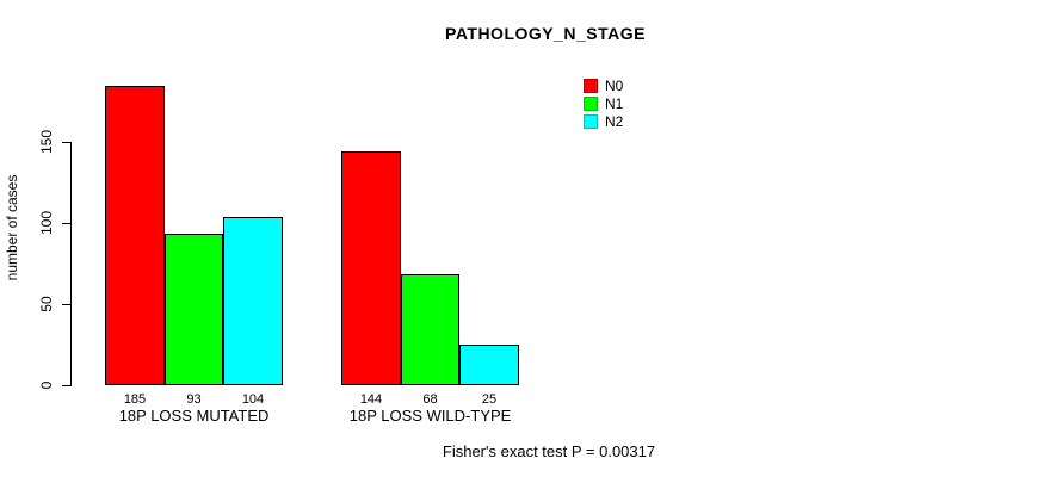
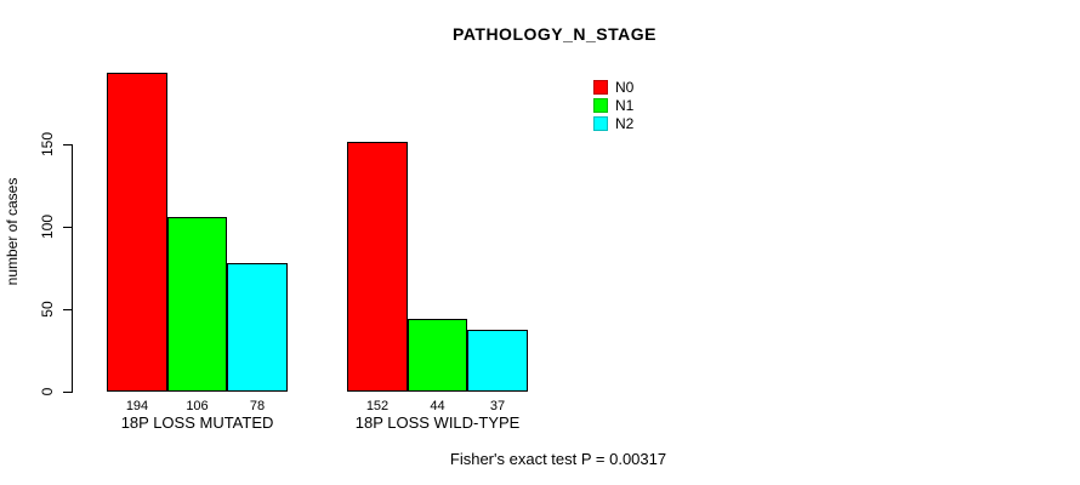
N0/18P LOSS MUTATED: 185 -> 194
N1/18P LOSS MUTATED: 93 -> 106
N2/18P LOSS MUTATED: 104 -> 78
N0/18P LOSS WILD-TYPE: 144 -> 152
N1/18P LOSS WILD-TYPE: 68 -> 44
N2/18P LOSS WILD-TYPE: 25 -> 37
